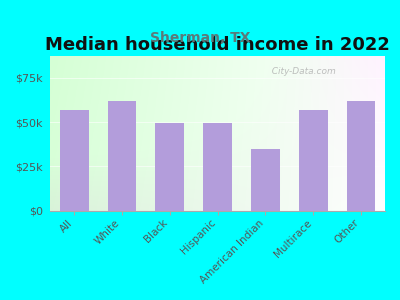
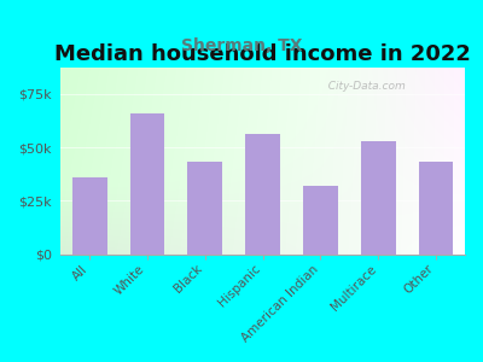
All: $57k -> $36k
White: $62k -> $66k
Black: $50k -> $43k
Hispanic: $50k -> $56k
American Indian: $35k -> $32k
Multirace: $57k -> $53k
Other: $62k -> $43k
